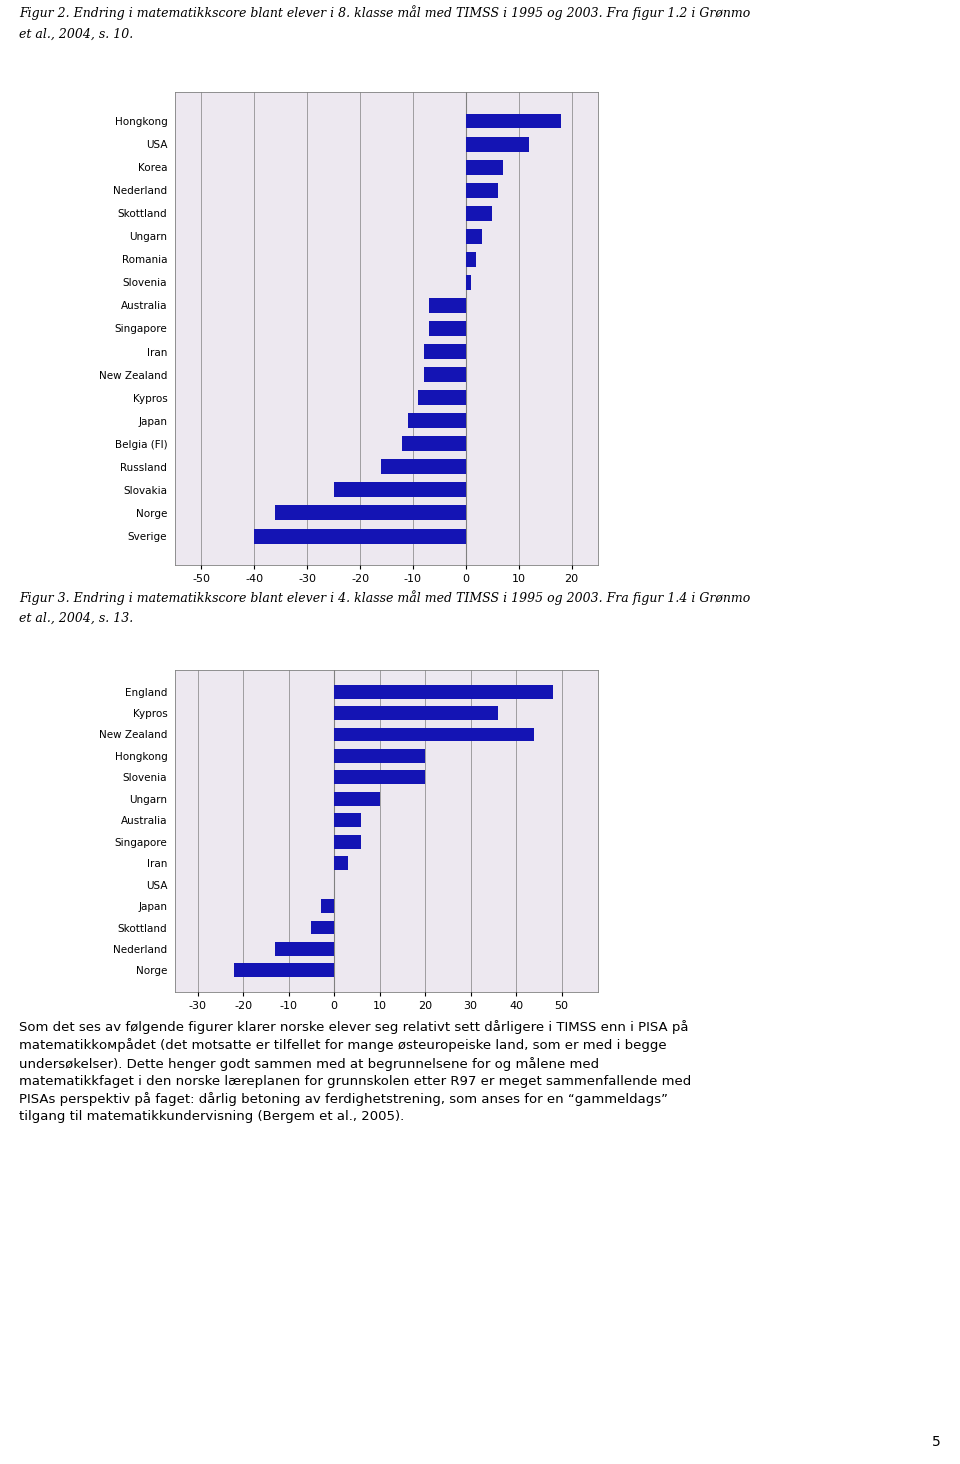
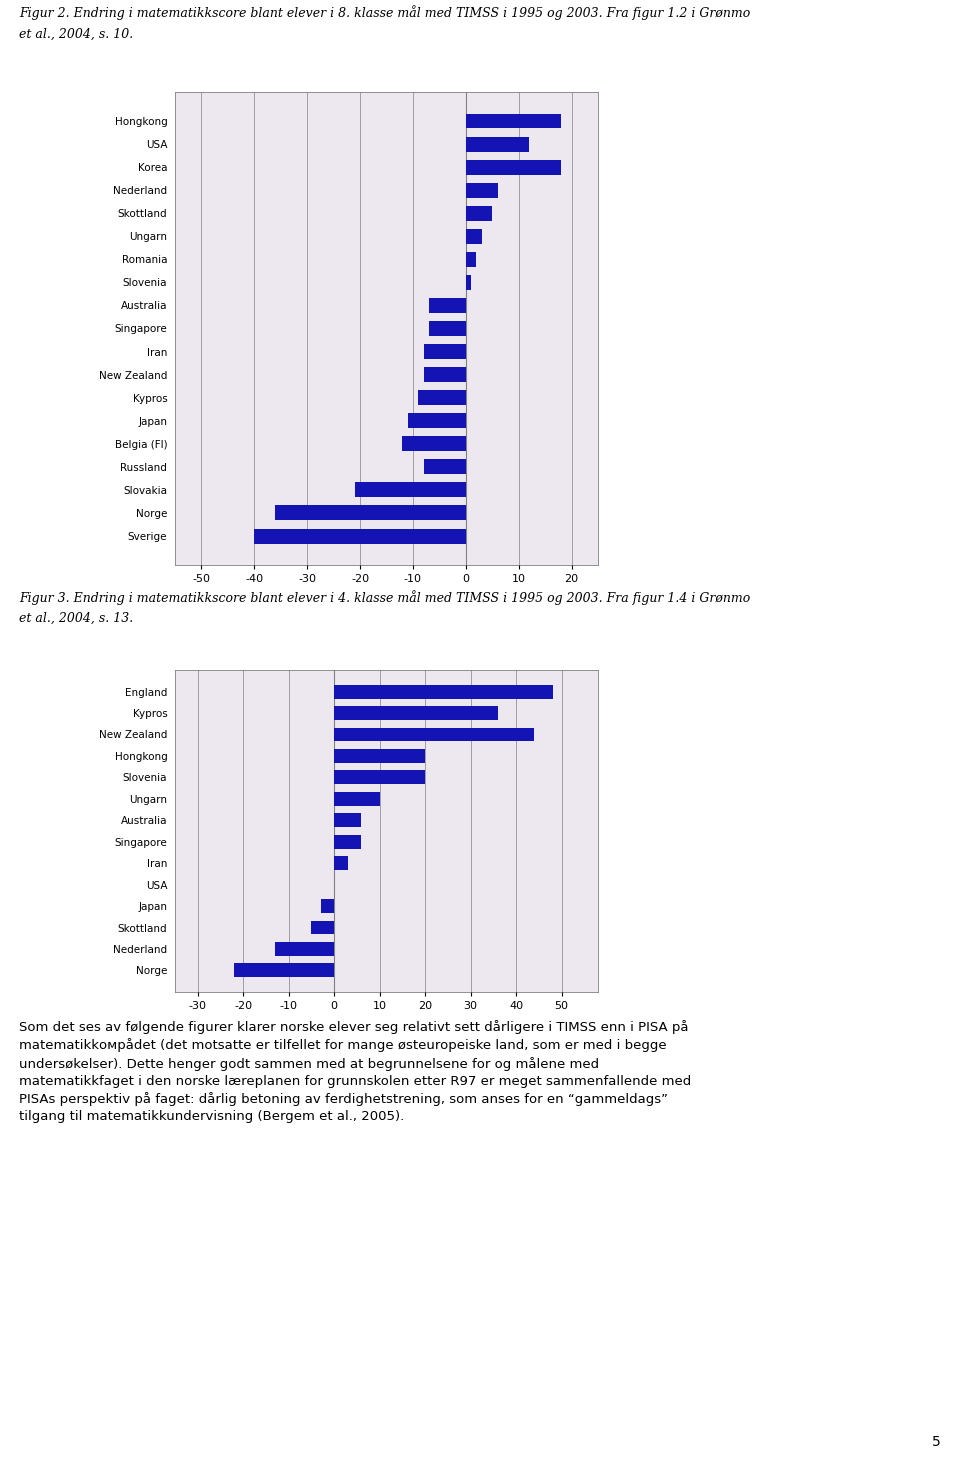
Korea: 7 -> 18
Russland: -16 -> -8
Slovakia: -25 -> -21
